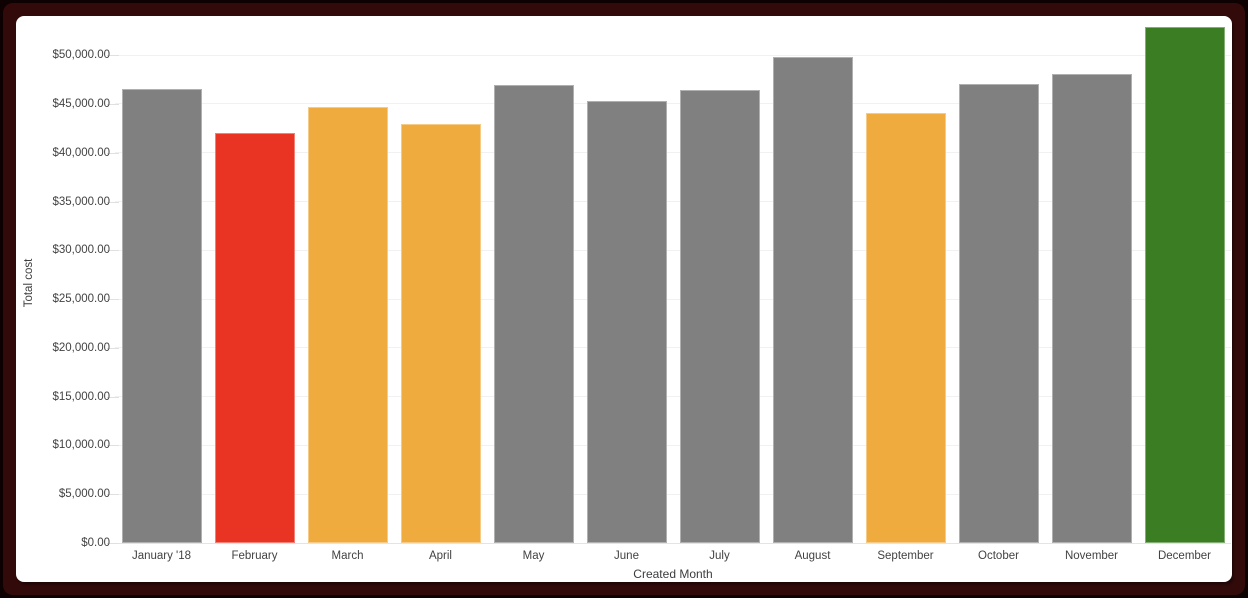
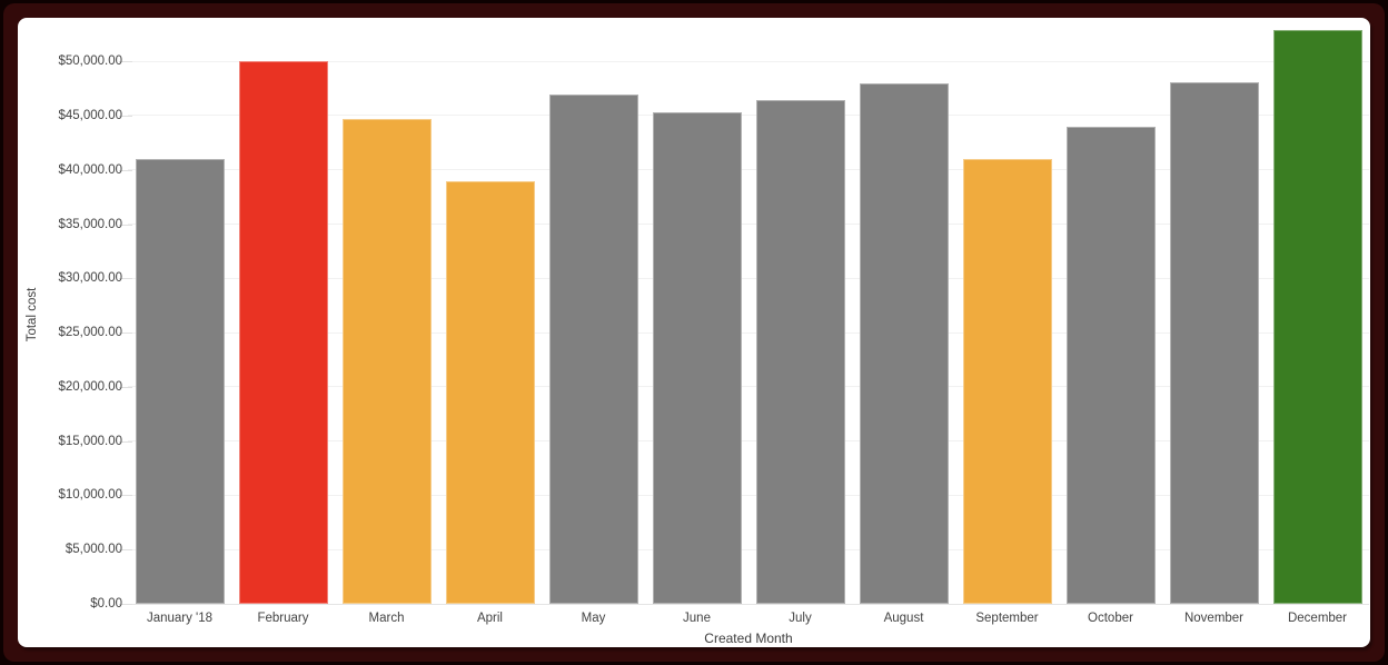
January '18: $46000 -> $41000
February: $42000 -> $50000
April: $43000 -> $39000
August: $50000 -> $48000
September: $44000 -> $41000
October: $47000 -> $44000
